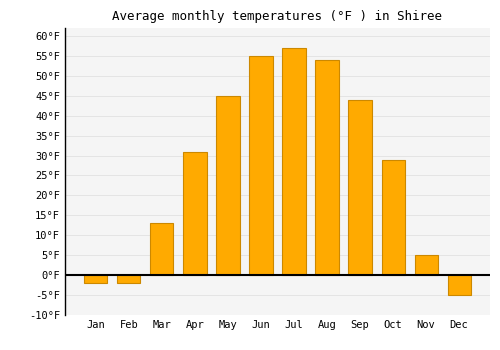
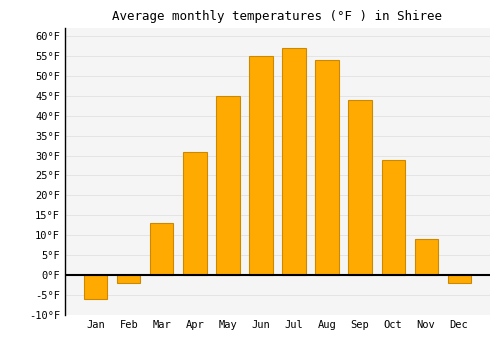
Jan: -2°F -> -6°F
Nov: 5°F -> 9°F
Dec: -5°F -> -2°F
